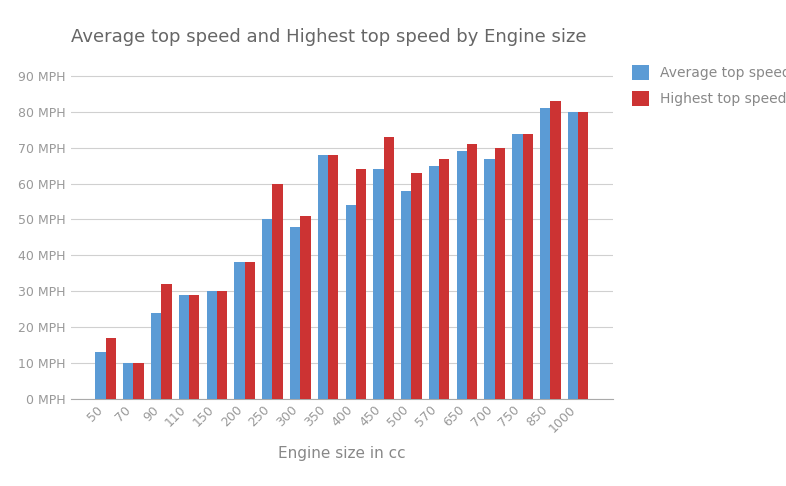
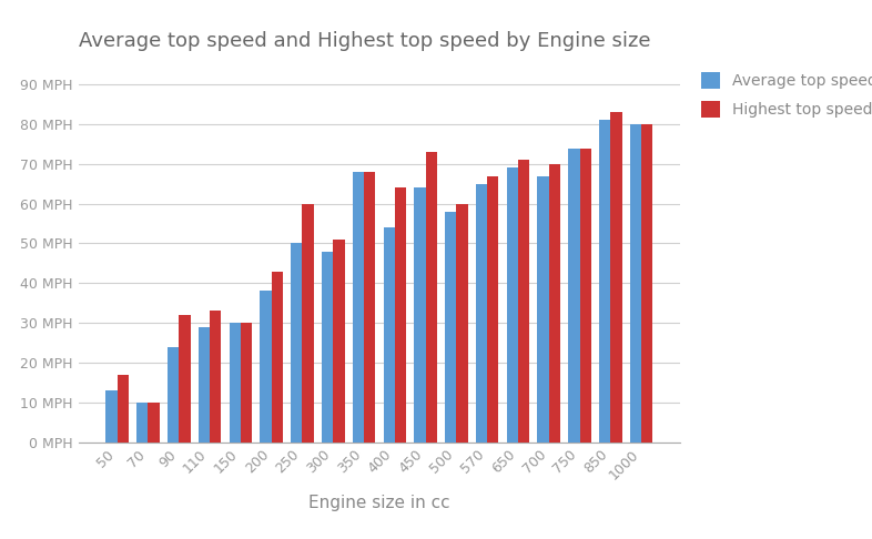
Highest top speed/110: 29 MPH -> 33 MPH
Highest top speed/200: 38 MPH -> 43 MPH
Highest top speed/500: 63 MPH -> 60 MPH
